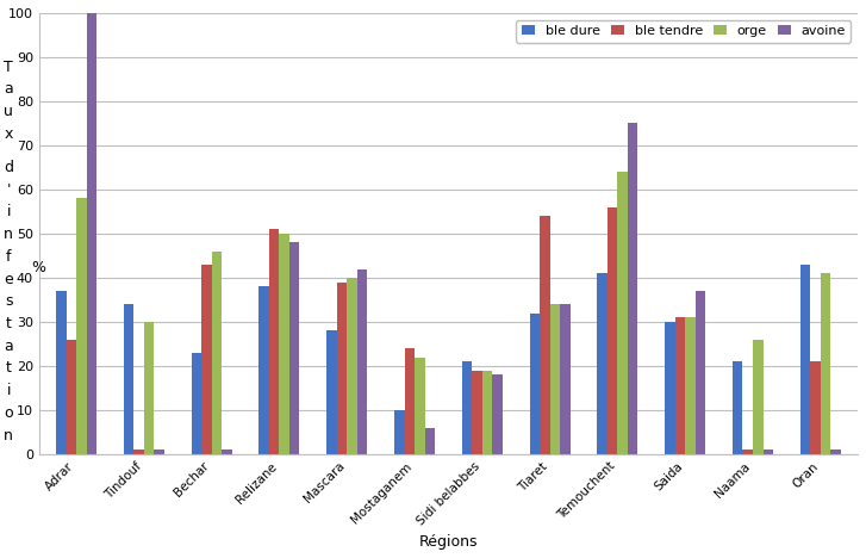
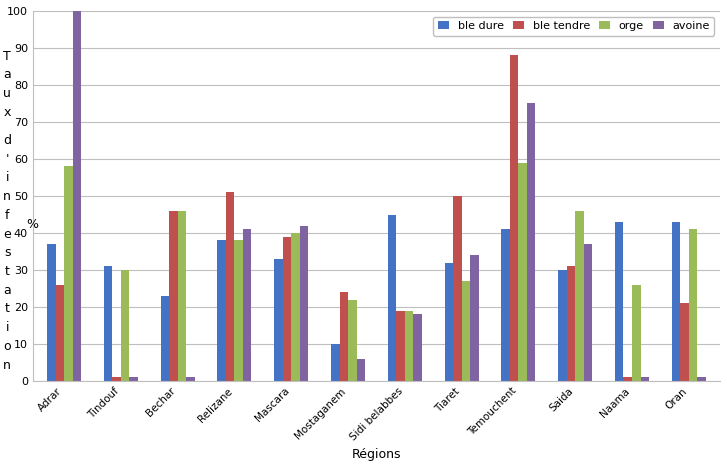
ble dure/Tindouf: 34 -> 31
ble tendre/Bechar: 43 -> 46
orge/Relizane: 50 -> 38
avoine/Relizane: 48 -> 41
ble dure/Mascara: 28 -> 33
ble dure/Sidi belabbes: 21 -> 45
ble tendre/Tiaret: 54 -> 50
orge/Tiaret: 34 -> 27
ble tendre/Temouchent: 56 -> 88
orge/Temouchent: 64 -> 59
orge/Saida: 31 -> 46
ble dure/Naama: 21 -> 43
